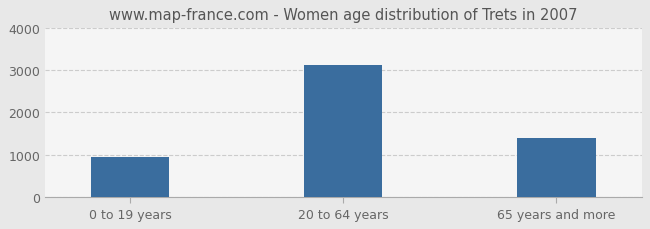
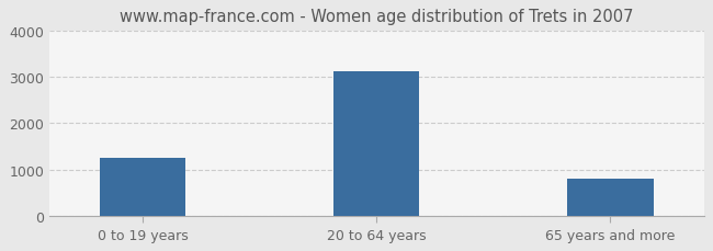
0 to 19 years: 950 -> 1260
65 years and more: 1400 -> 800
